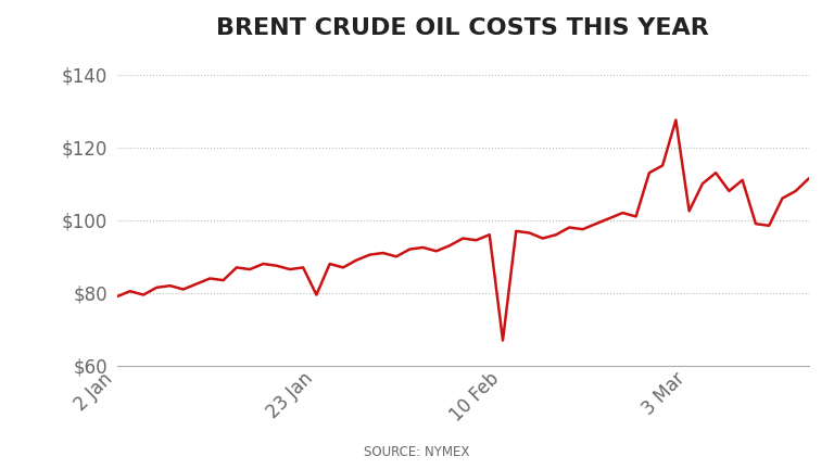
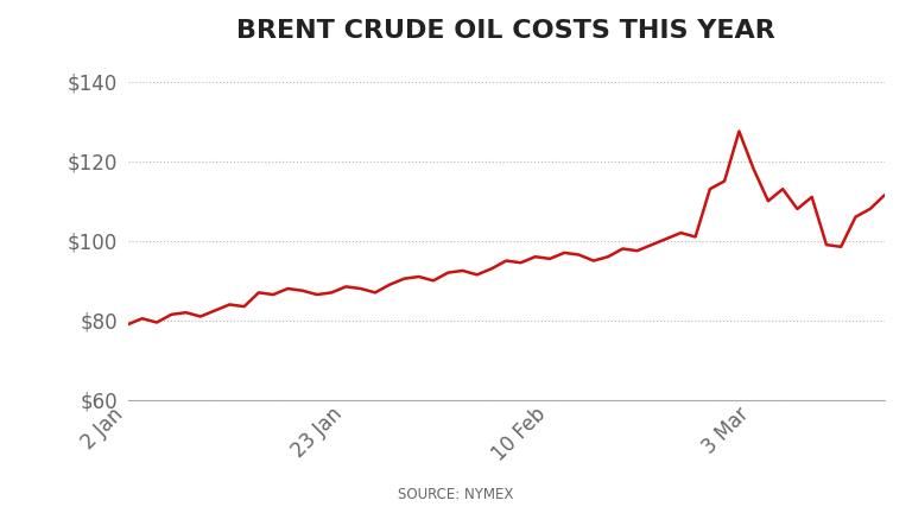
23 Jan: $79.5 -> $88.5
10 Feb: $67.0 -> $95.5
3 Mar: $102.5 -> $118.0
